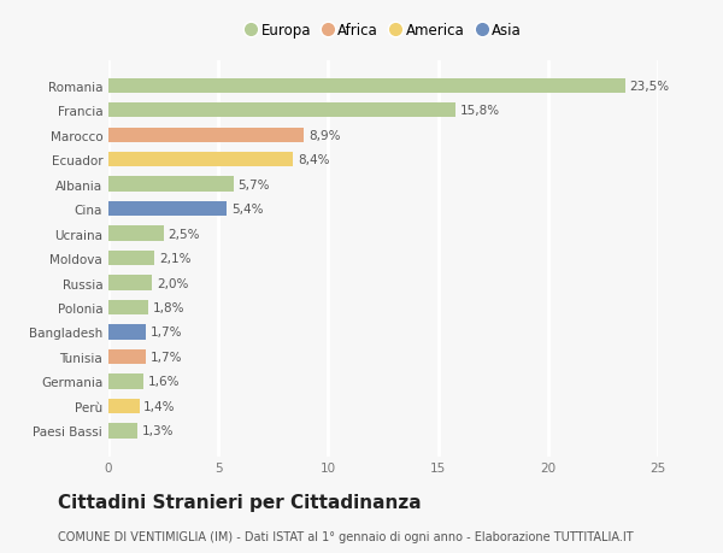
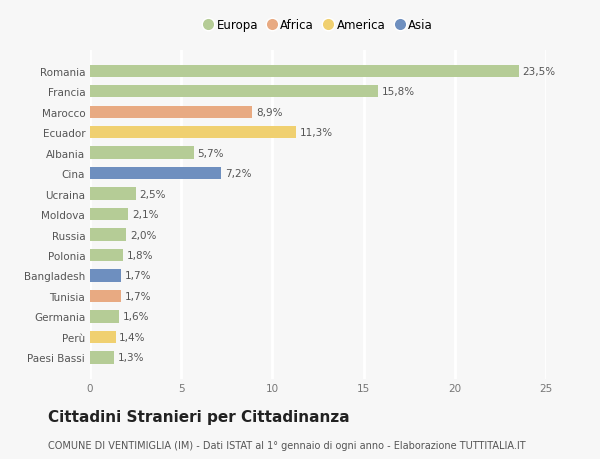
Ecuador: 8,4% -> 11,3%
Cina: 5,4% -> 7,2%
